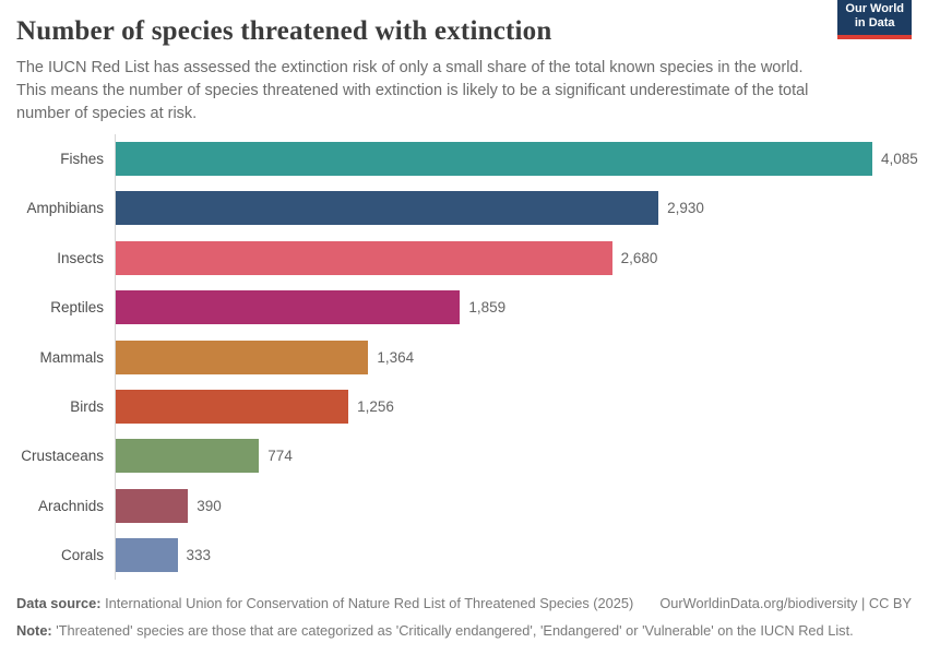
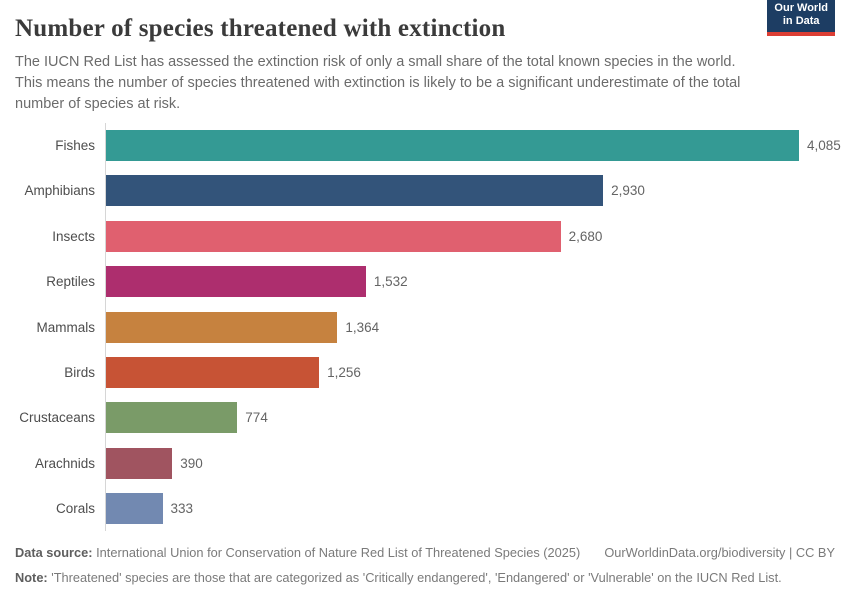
Reptiles: 1,859 -> 1,532
